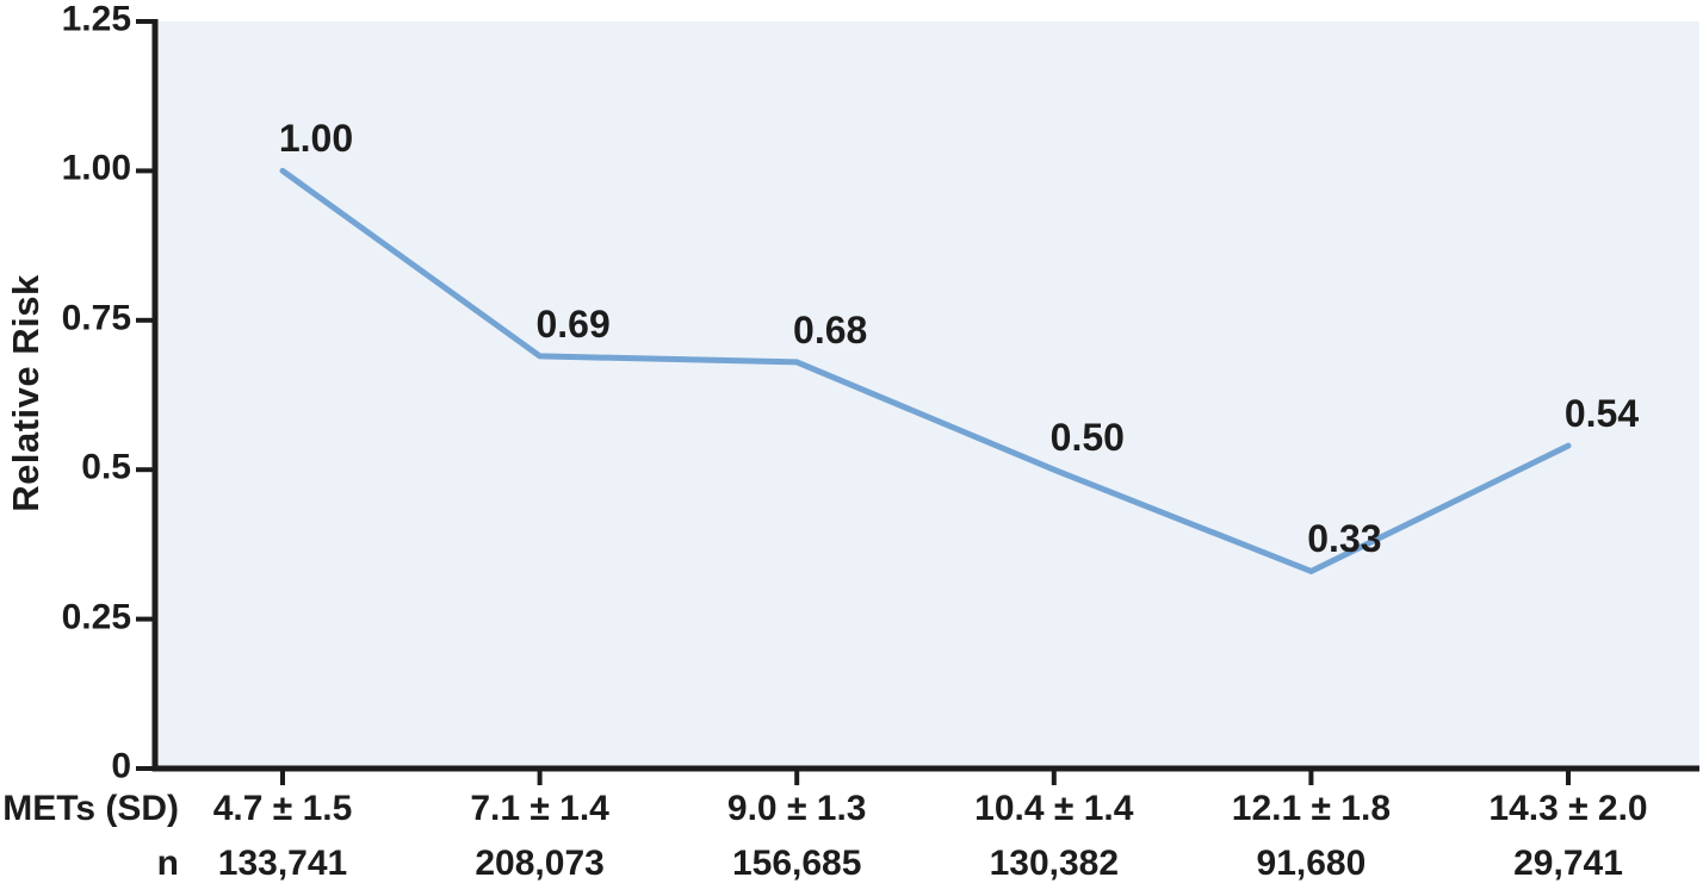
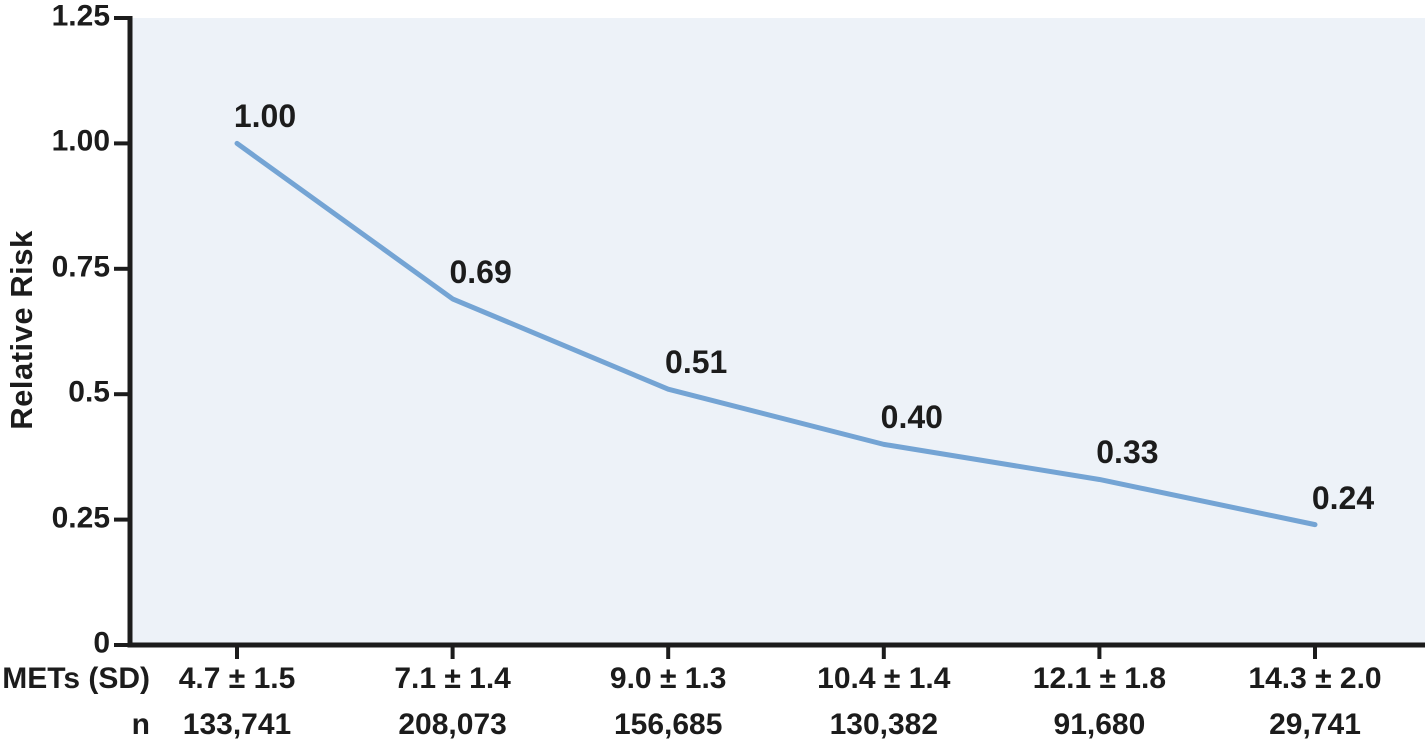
9.0 ± 1.3: 0.68 -> 0.51
10.4 ± 1.4: 0.50 -> 0.40
14.3 ± 2.0: 0.54 -> 0.24
